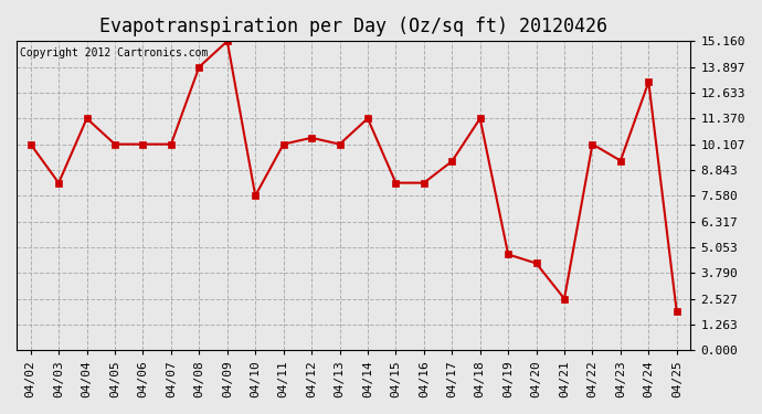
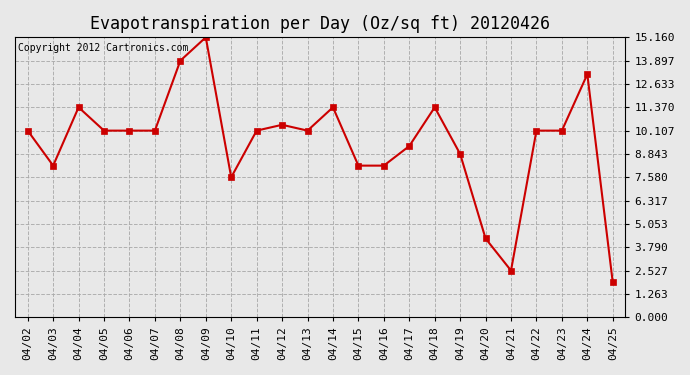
04/19: 4.7 -> 8.8
04/23: 9.3 -> 10.1
